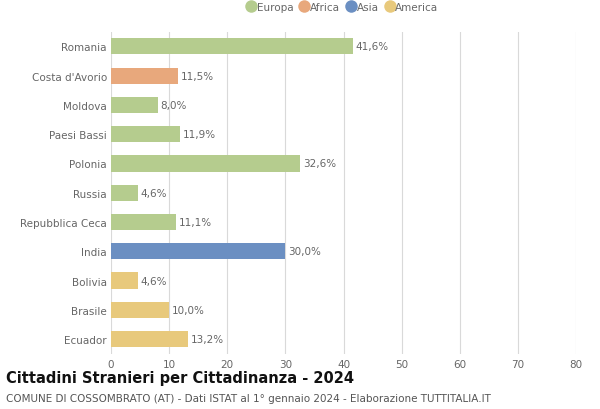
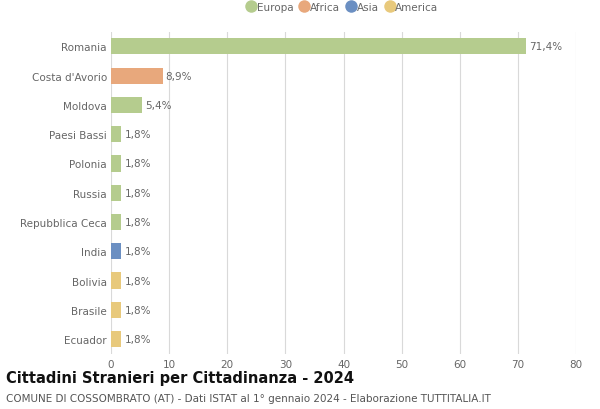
Romania: 41,6% -> 71,4%
Costa d'Avorio: 11,5% -> 8,9%
Moldova: 8,0% -> 5,4%
Paesi Bassi: 11,9% -> 1,8%
Polonia: 32,6% -> 1,8%
Russia: 4,6% -> 1,8%
Repubblica Ceca: 11,1% -> 1,8%
India: 30,0% -> 1,8%
Bolivia: 4,6% -> 1,8%
Brasile: 10,0% -> 1,8%
Ecuador: 13,2% -> 1,8%
